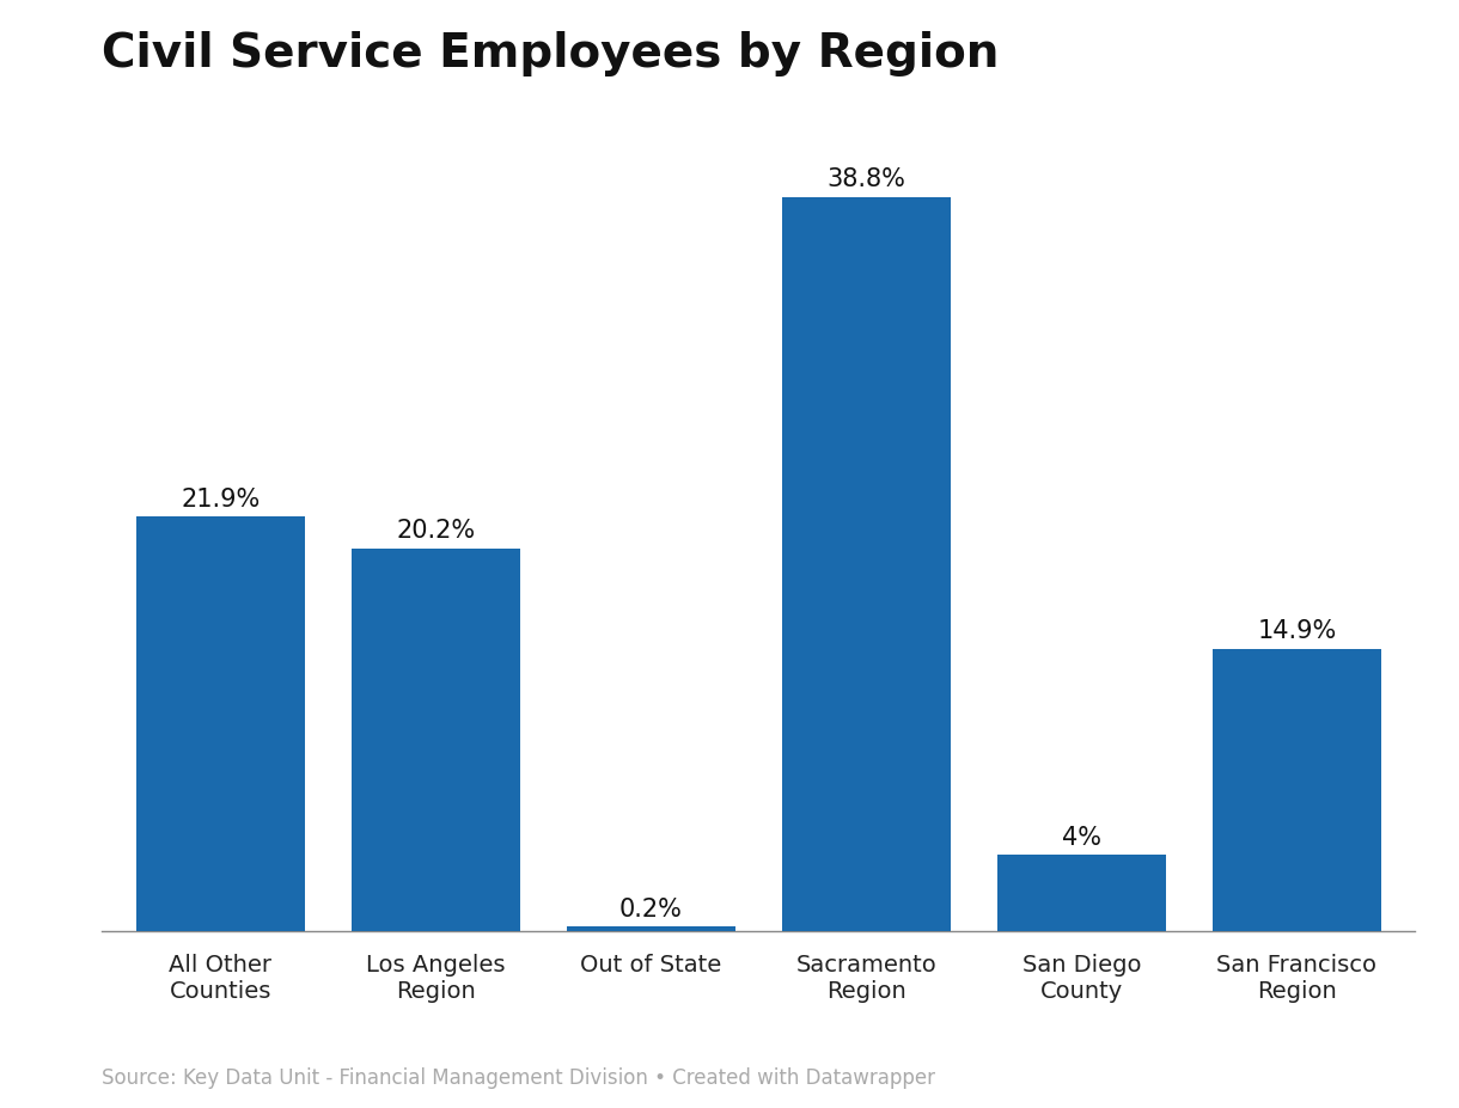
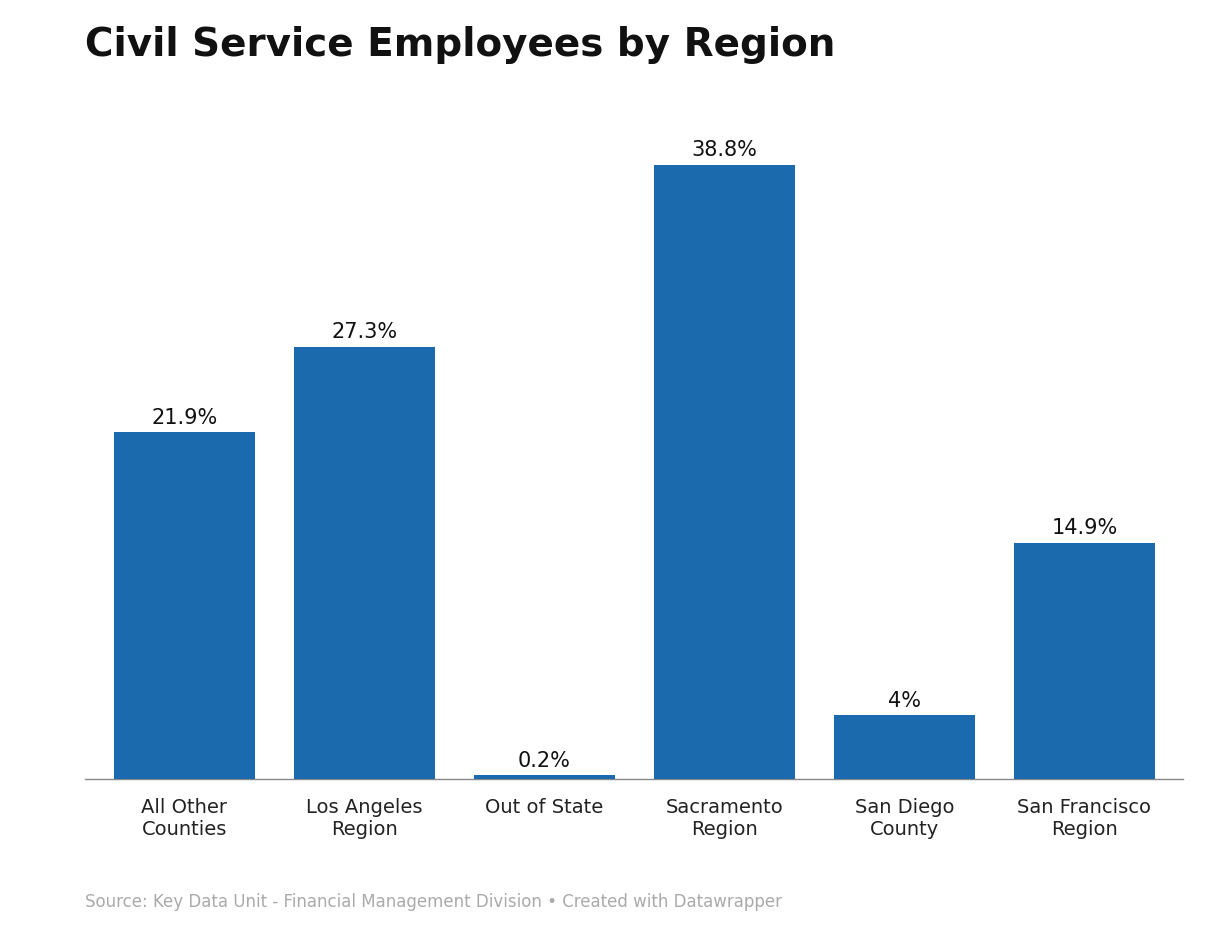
Los Angeles Region: 20.2% -> 27.3%
